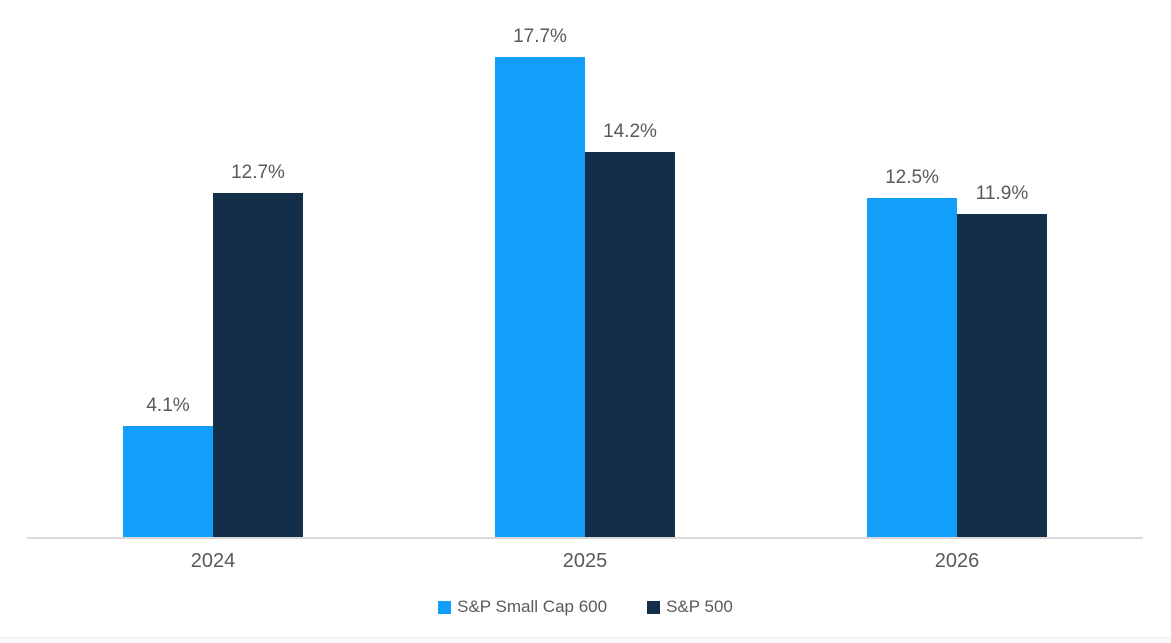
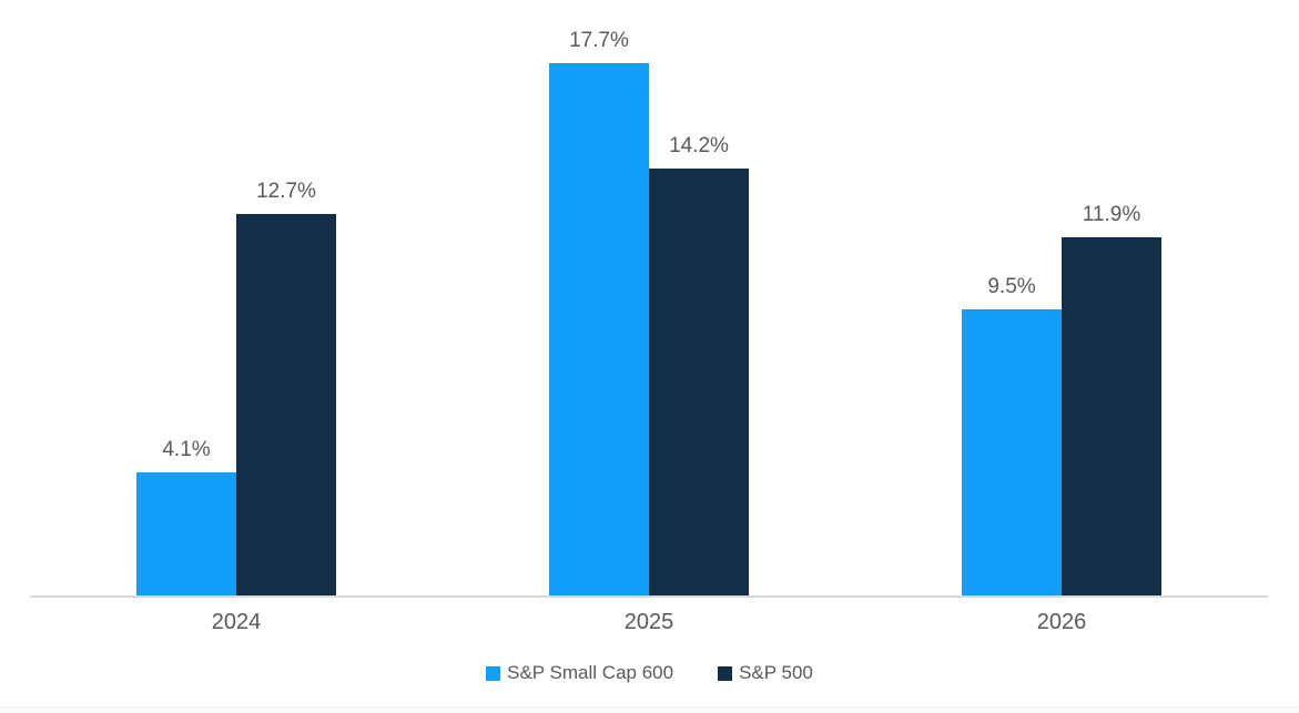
S&P Small Cap 600/2026: 12.5% -> 9.5%
